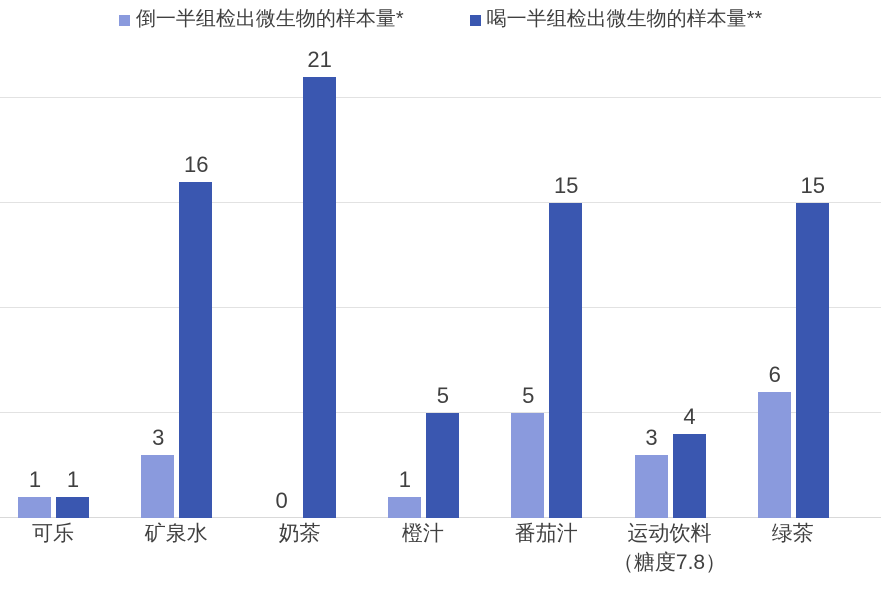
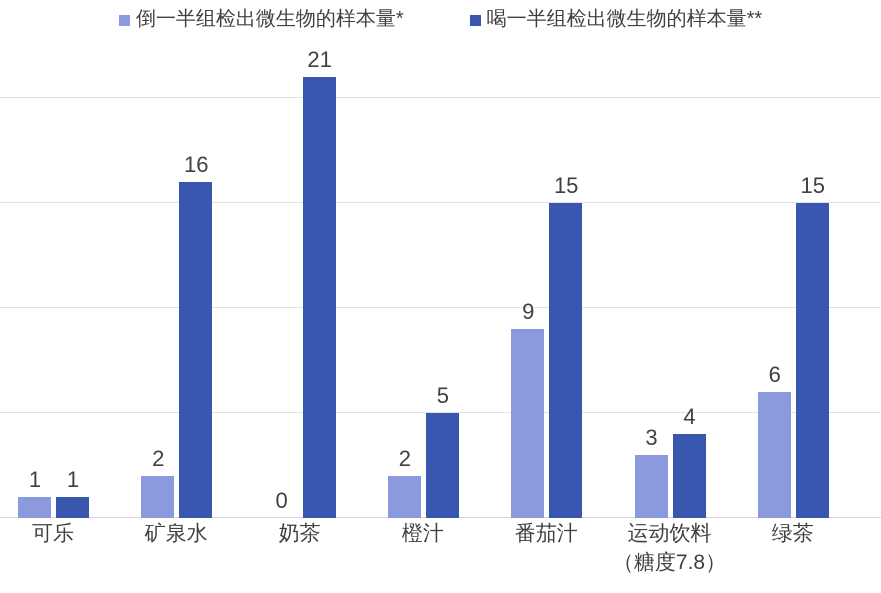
倒一半组检出微生物的样本量*/矿泉水: 3 -> 2
倒一半组检出微生物的样本量*/橙汁: 1 -> 2
倒一半组检出微生物的样本量*/番茄汁: 5 -> 9
